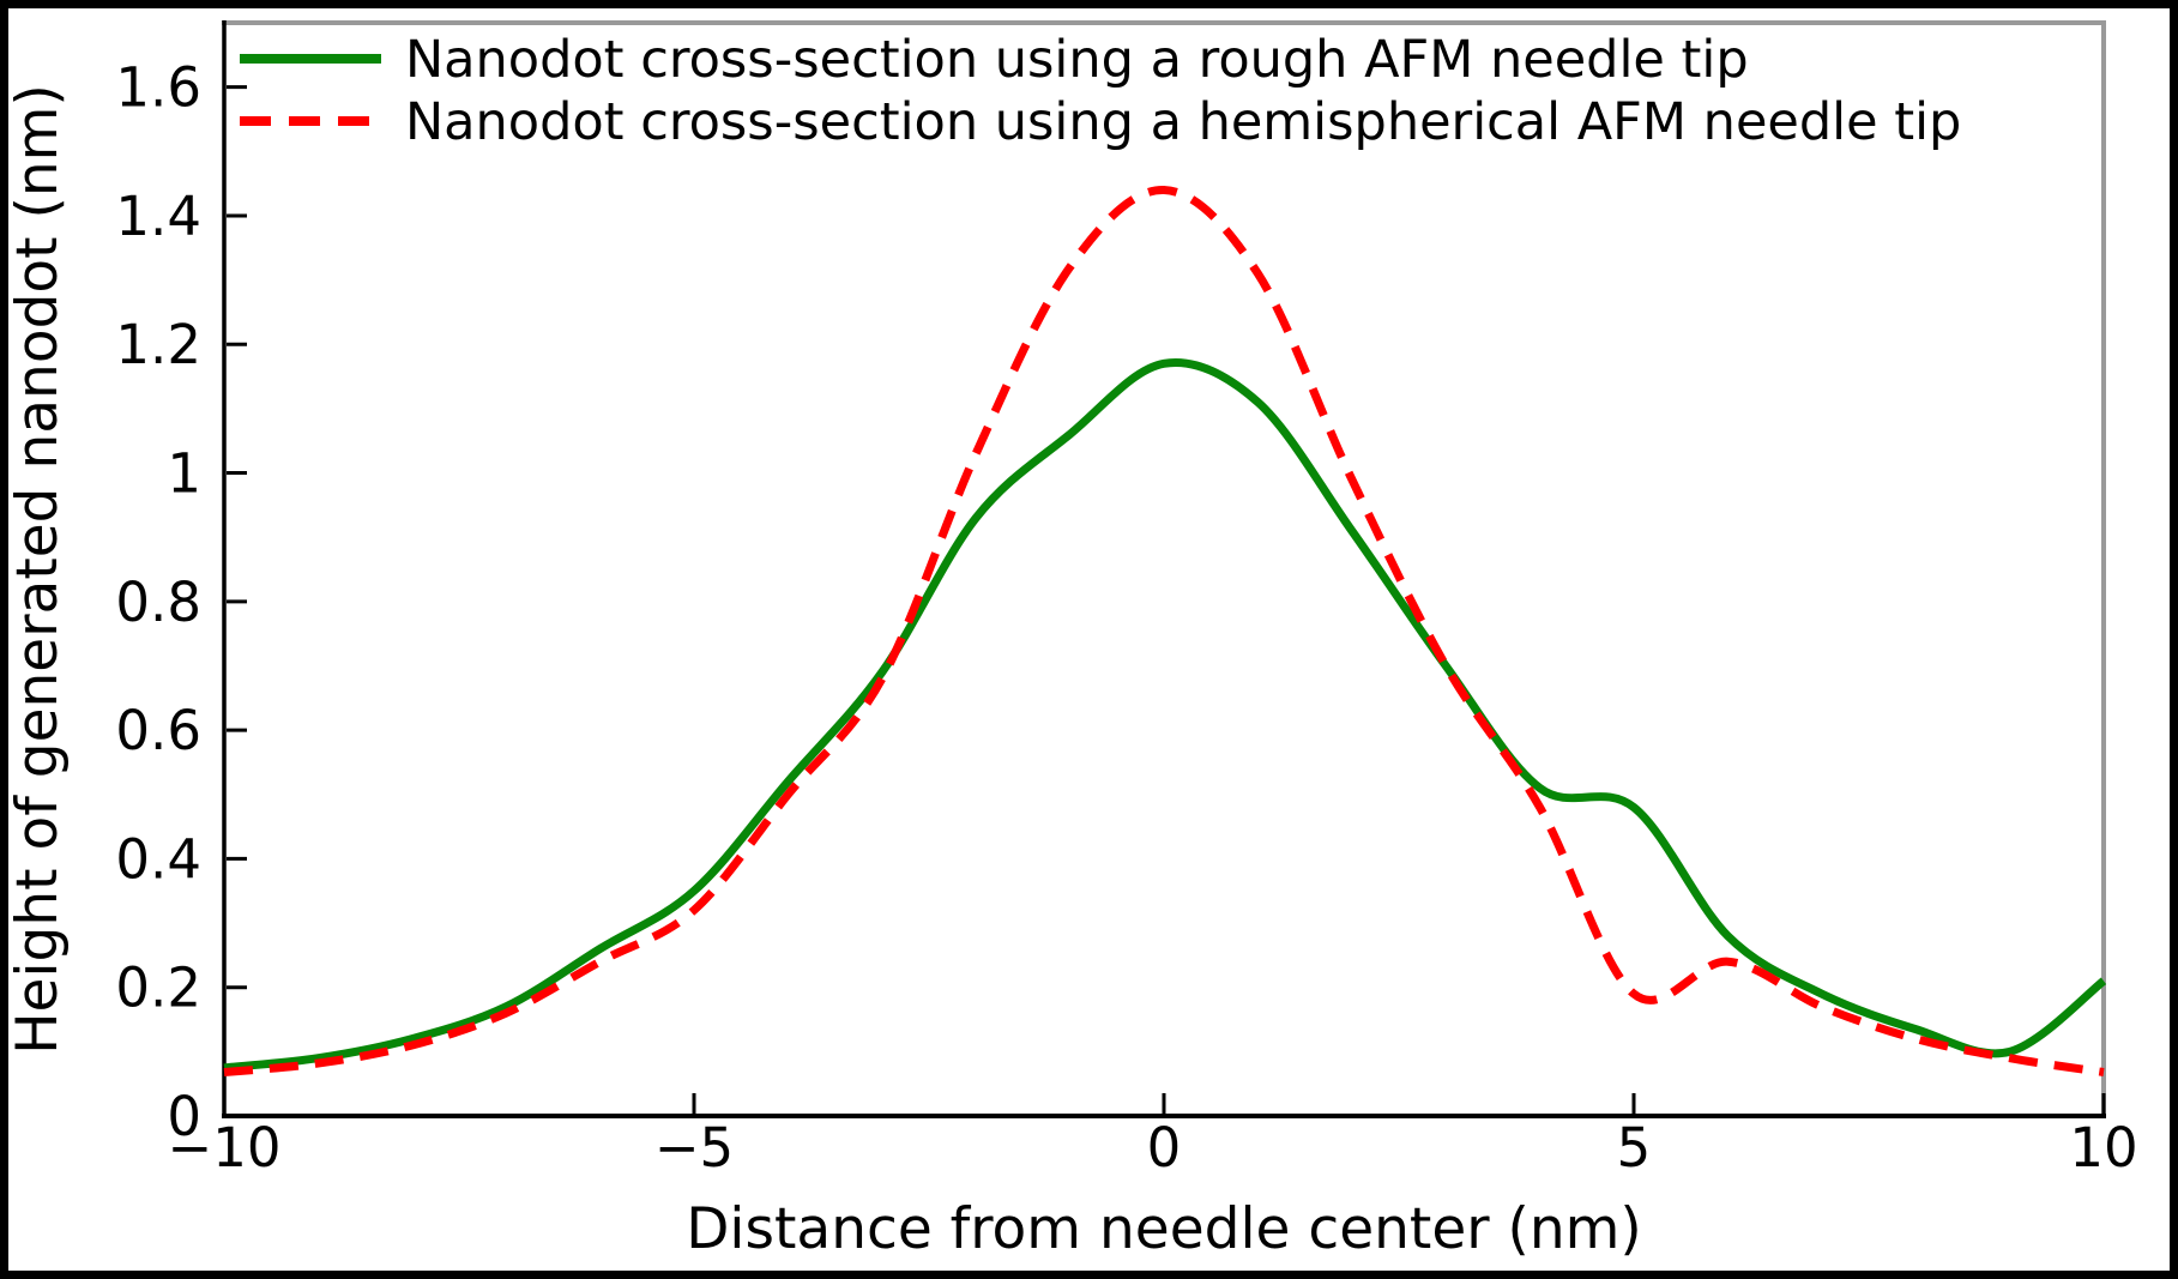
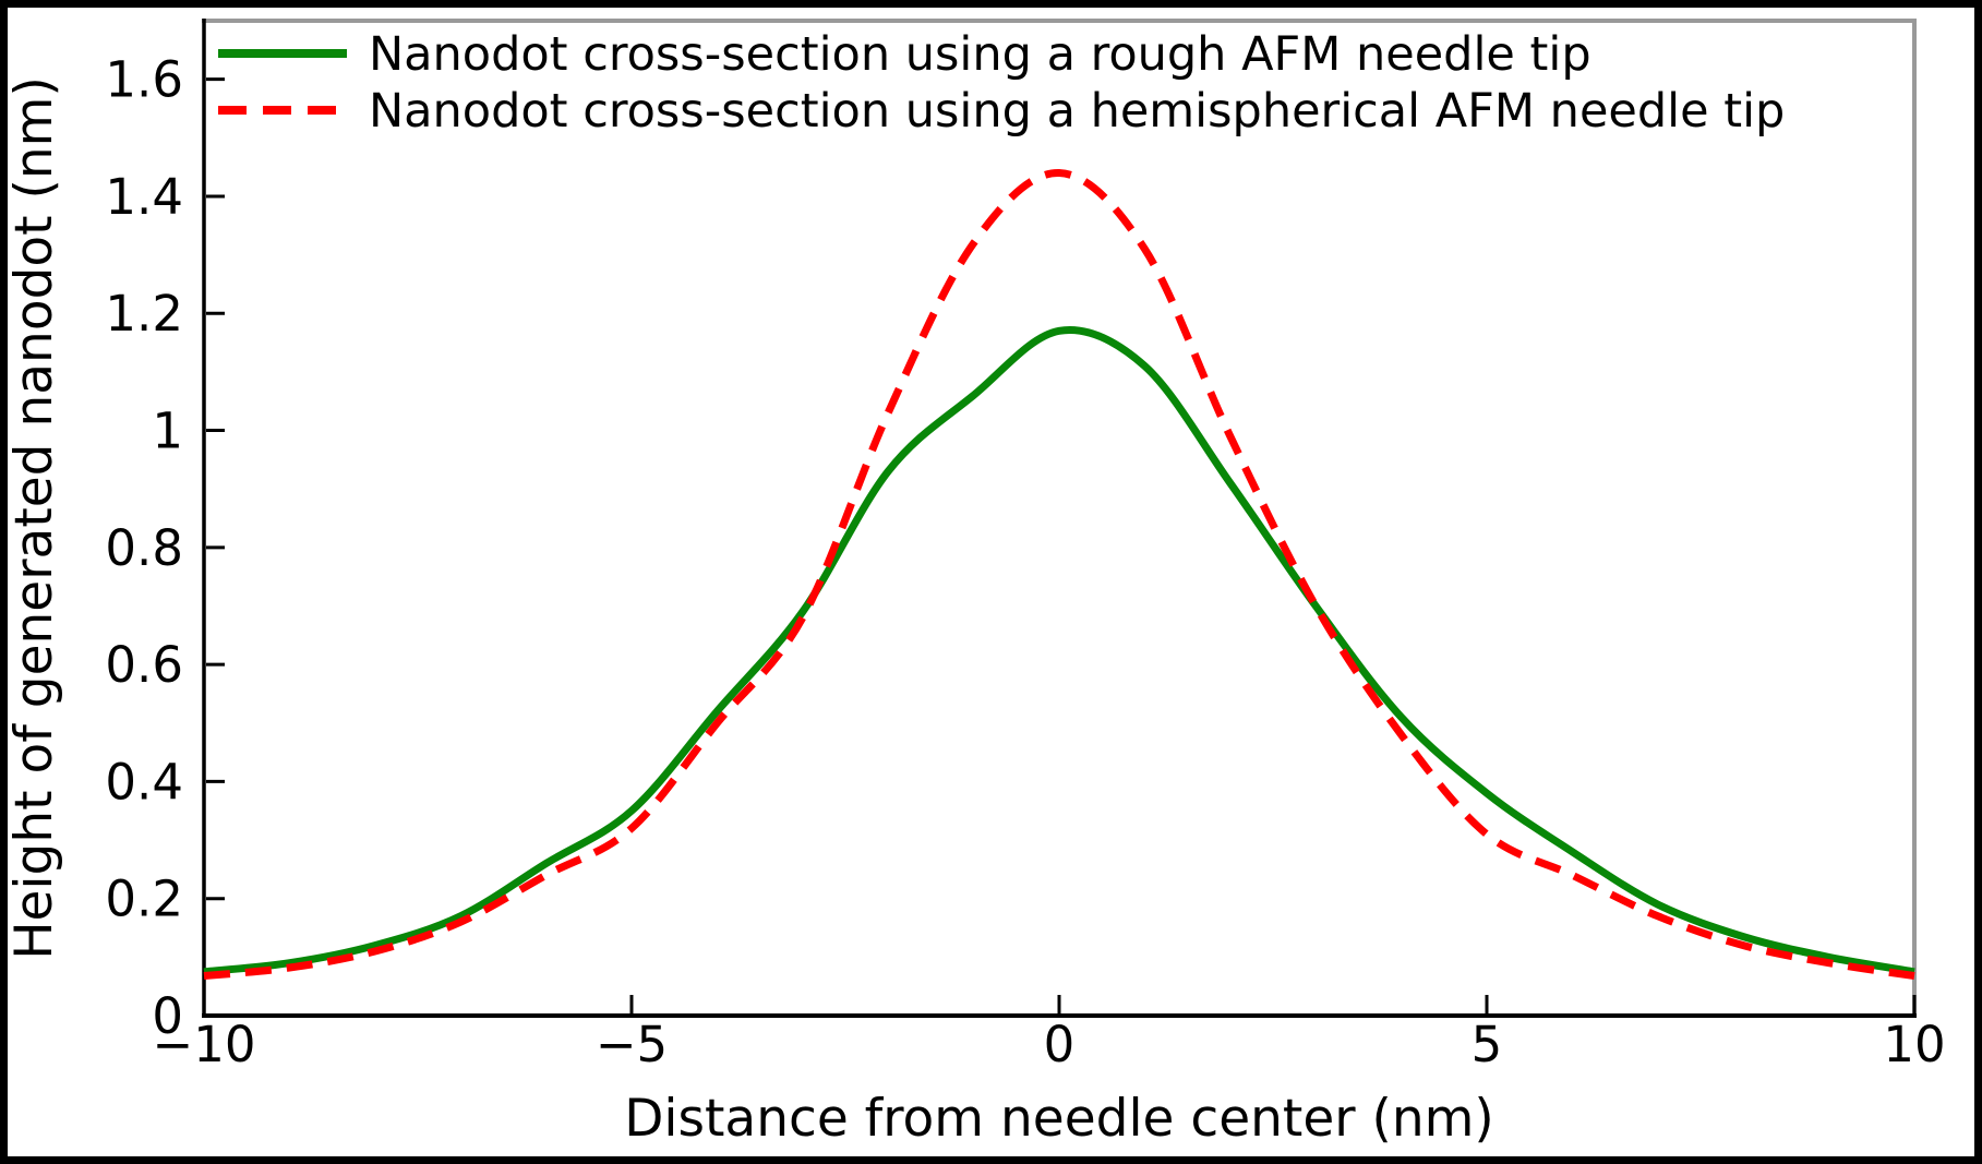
Nanodot cross-section using a rough AFM needle tip/5: 0.48 -> 0.38
Nanodot cross-section using a hemispherical AFM needle tip/5: 0.19 -> 0.31
Nanodot cross-section using a rough AFM needle tip/10: 0.21 -> 0.07
